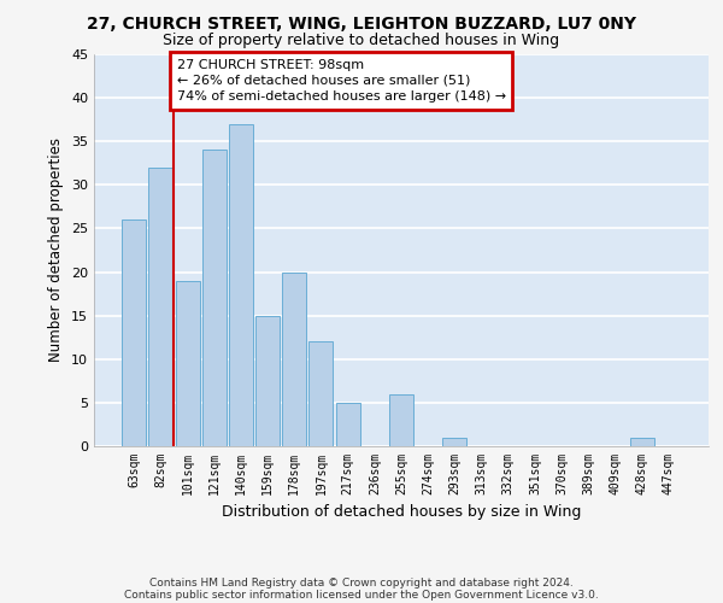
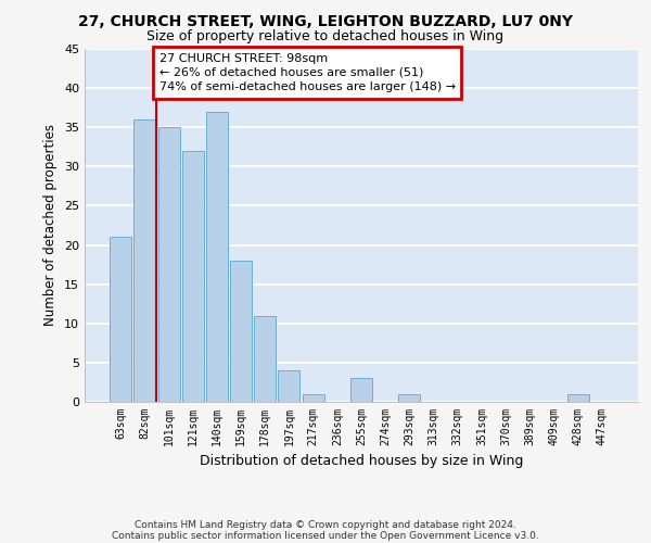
63sqm: 26 -> 21
82sqm: 32 -> 36
101sqm: 19 -> 35
121sqm: 34 -> 32
159sqm: 15 -> 18
178sqm: 20 -> 11
197sqm: 12 -> 4
217sqm: 5 -> 1
255sqm: 6 -> 3
